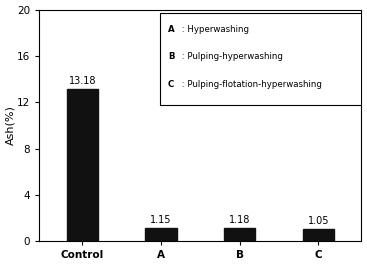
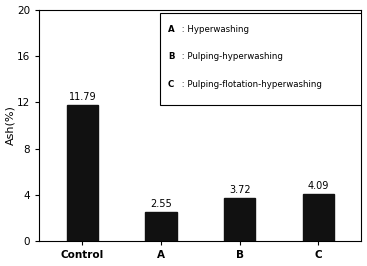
Control: 13.18 -> 11.79
A: 1.15 -> 2.55
B: 1.18 -> 3.72
C: 1.05 -> 4.09
